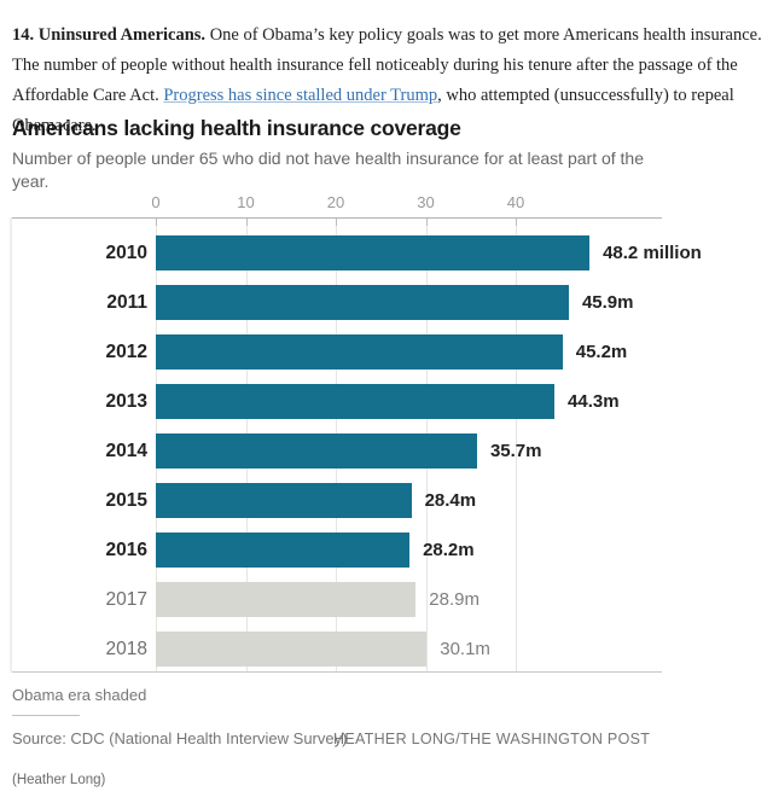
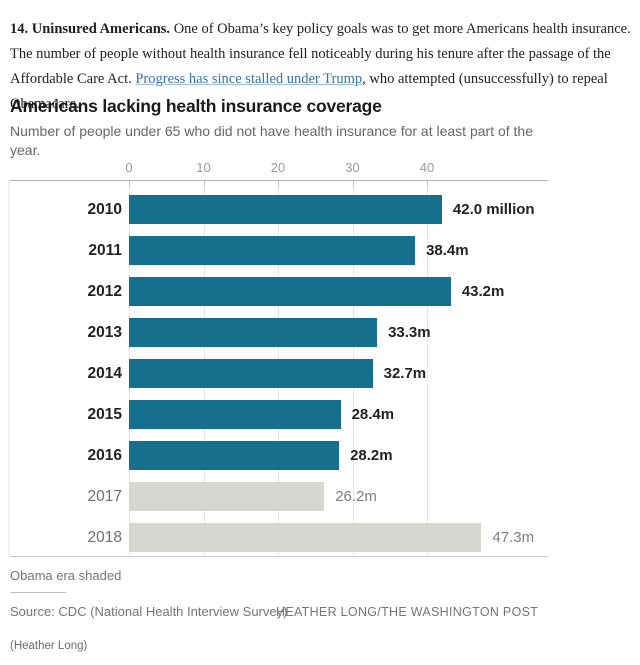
2010: 48.2 -> 42.0
2011: 45.9m -> 38.4m
2012: 45.2m -> 43.2m
2013: 44.3m -> 33.3m
2014: 35.7m -> 32.7m
2017: 28.9m -> 26.2m
2018: 30.1m -> 47.3m
